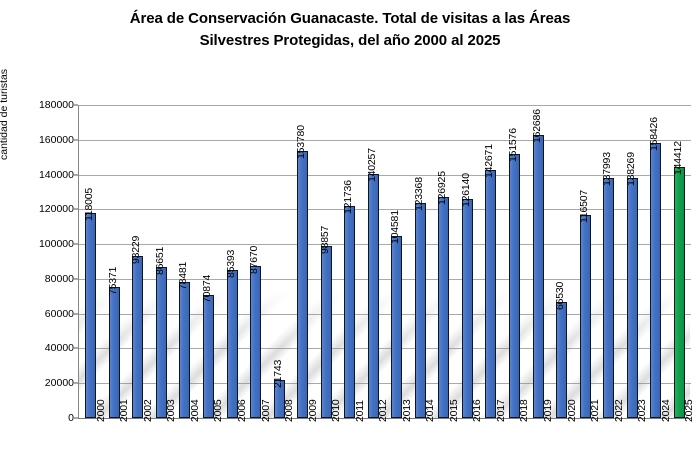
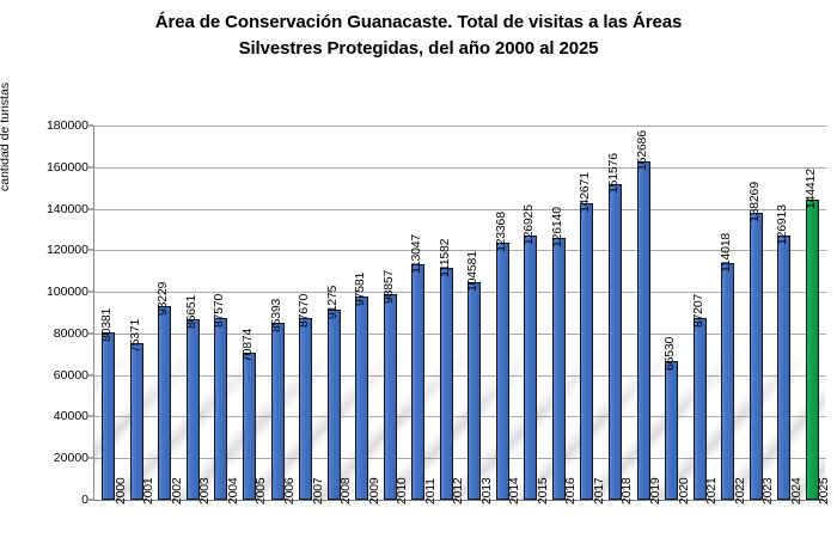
2000: 118005 -> 80381
2004: 78481 -> 87570
2008: 21743 -> 91275
2009: 153780 -> 97581
2011: 121736 -> 113047
2012: 140257 -> 111582
2021: 116507 -> 87207
2022: 137993 -> 114018
2024: 158426 -> 126913
